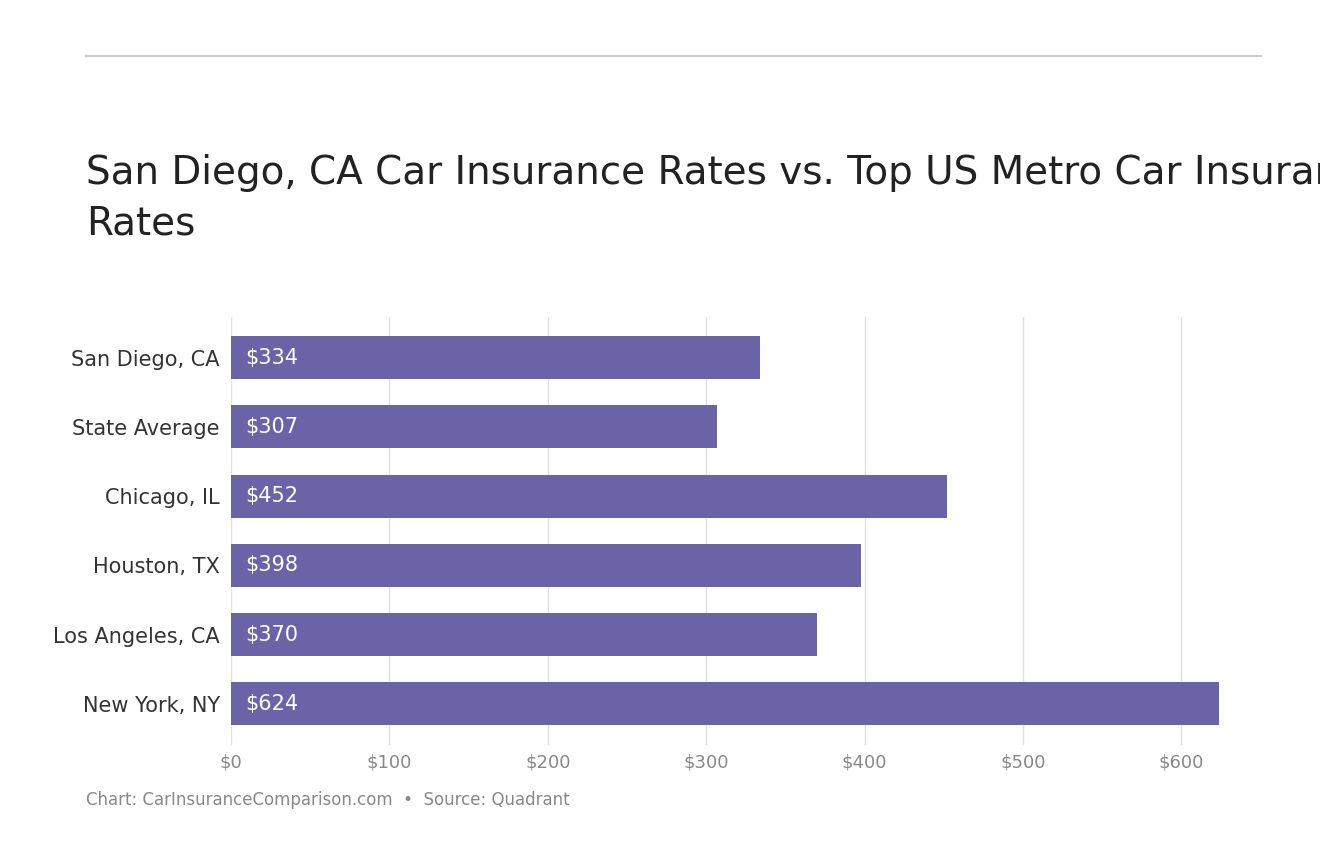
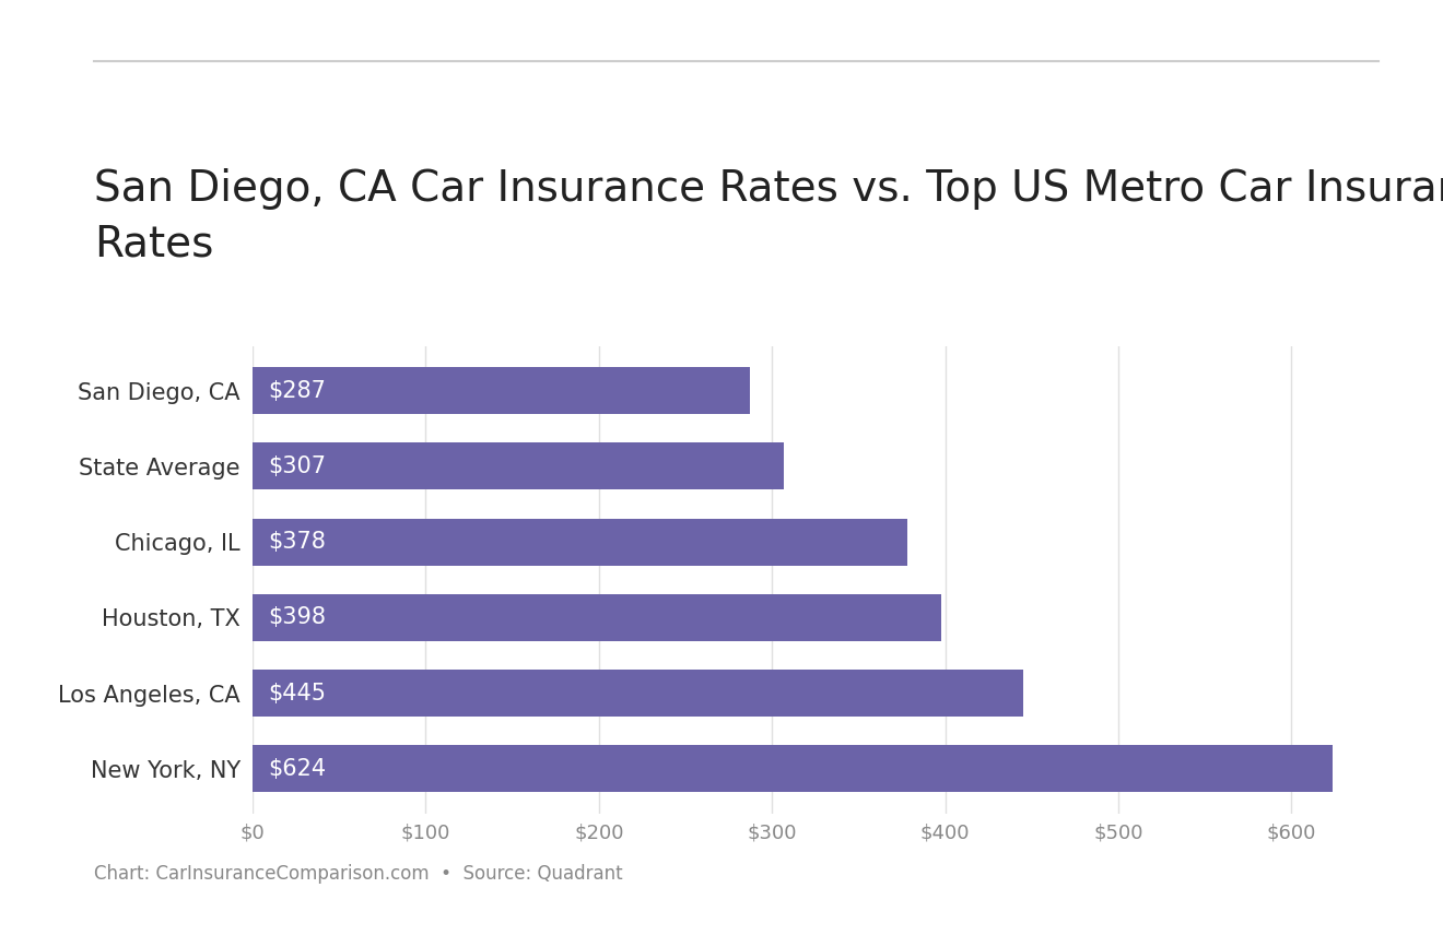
San Diego, CA: $334 -> $287
Chicago, IL: $452 -> $378
Los Angeles, CA: $370 -> $445
